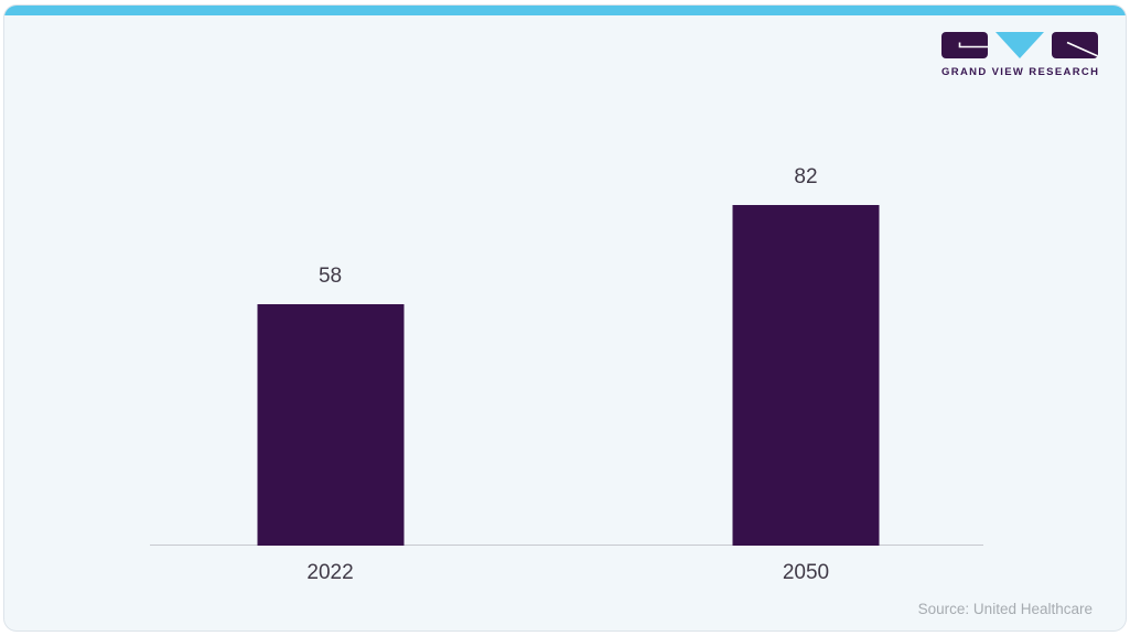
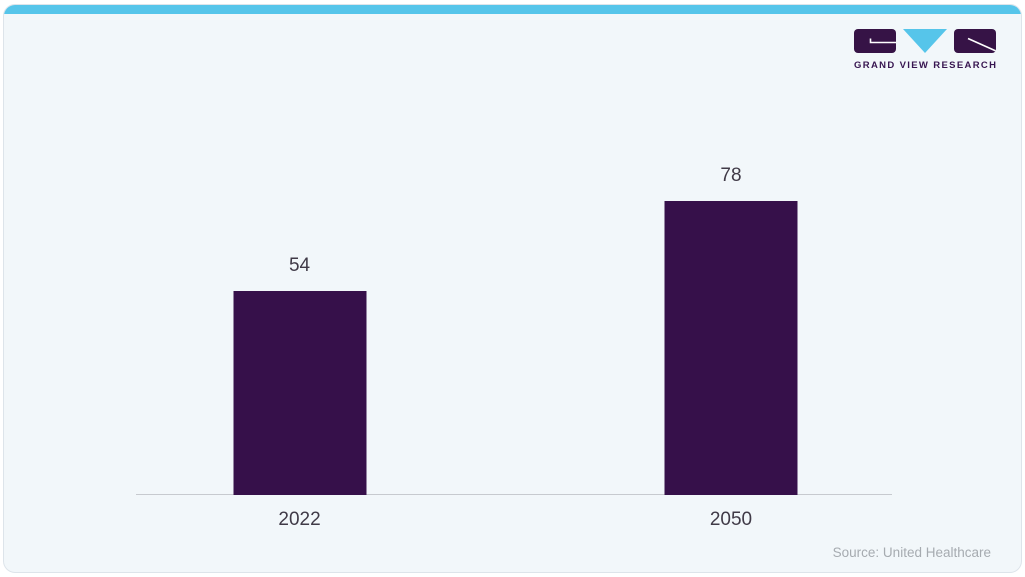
2022: 58 -> 54
2050: 82 -> 78
